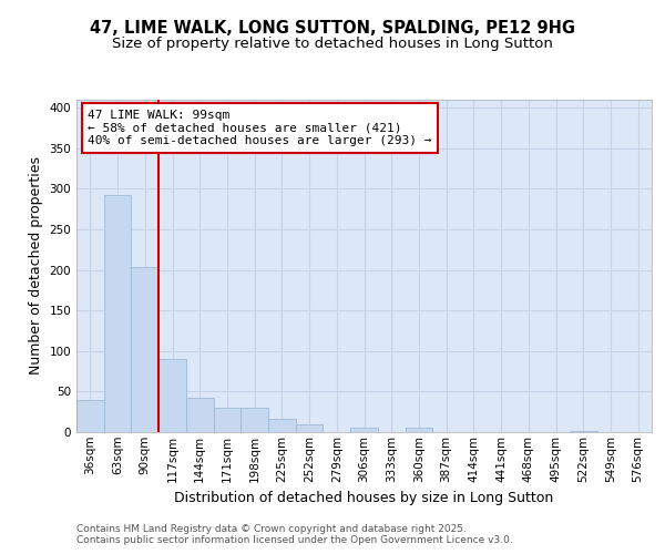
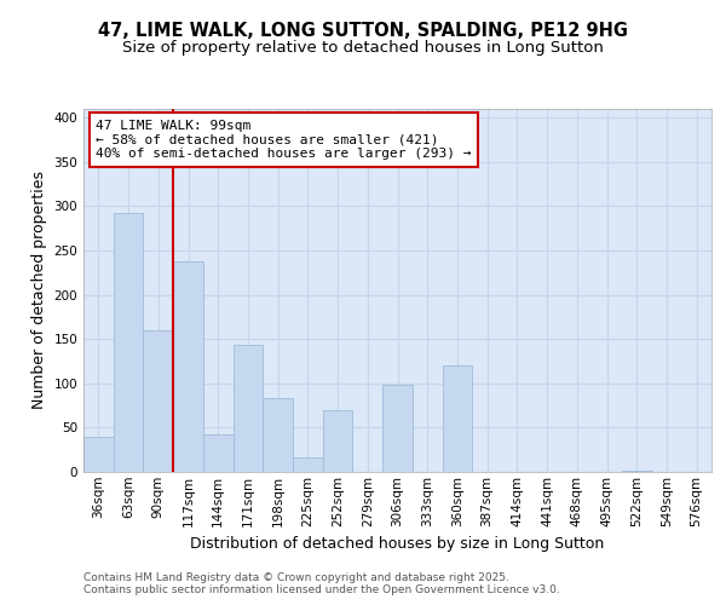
90sqm: 204 -> 160
117sqm: 90 -> 238
171sqm: 30 -> 144
198sqm: 30 -> 84
252sqm: 9 -> 70
306sqm: 6 -> 98
360sqm: 5 -> 120
